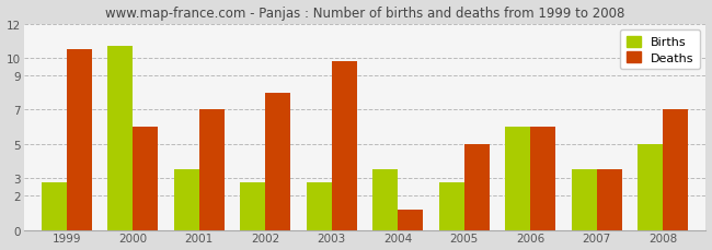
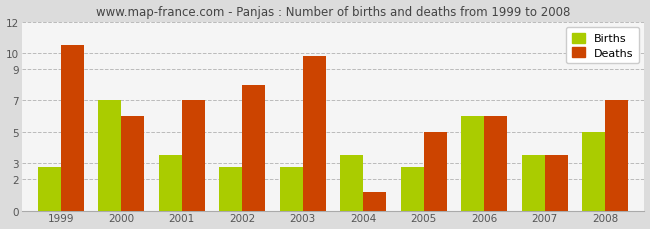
Births/2000: 10.7 -> 7.0
